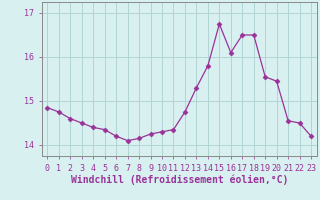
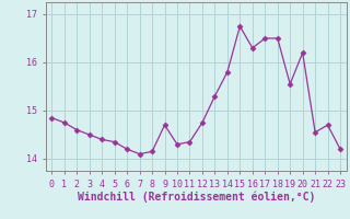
9: 14.25 -> 14.70
16: 16.10 -> 16.30
20: 15.45 -> 16.20
22: 14.50 -> 14.70
